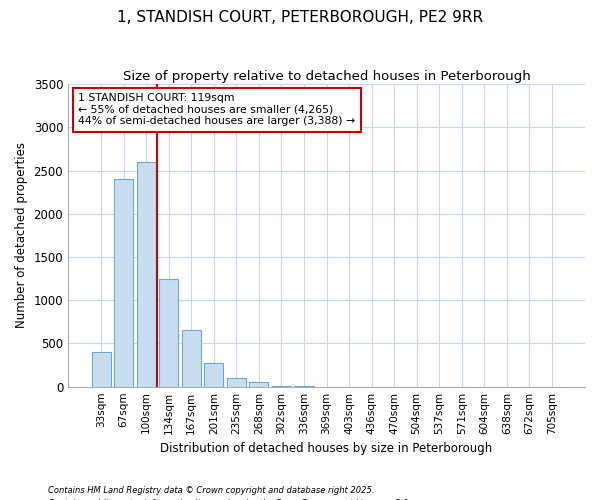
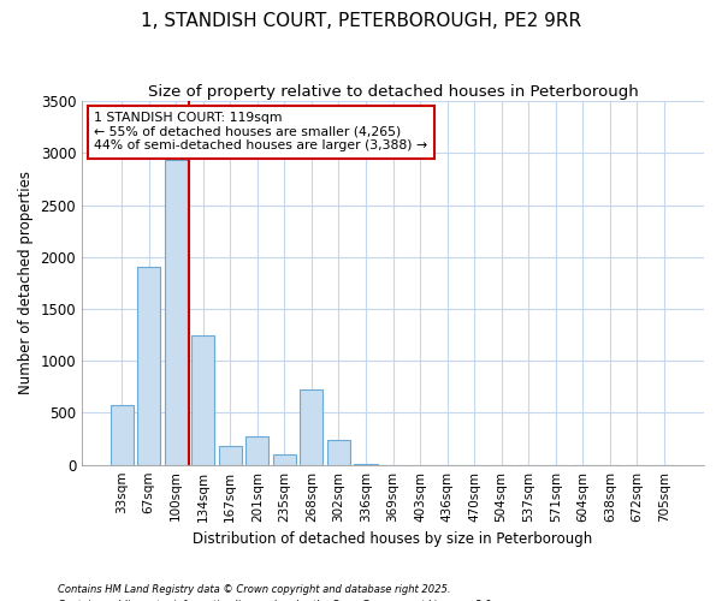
33sqm: 400 -> 580
67sqm: 2400 -> 1900
100sqm: 2600 -> 2940
167sqm: 650 -> 180
268sqm: 50 -> 720
302sqm: 10 -> 240
